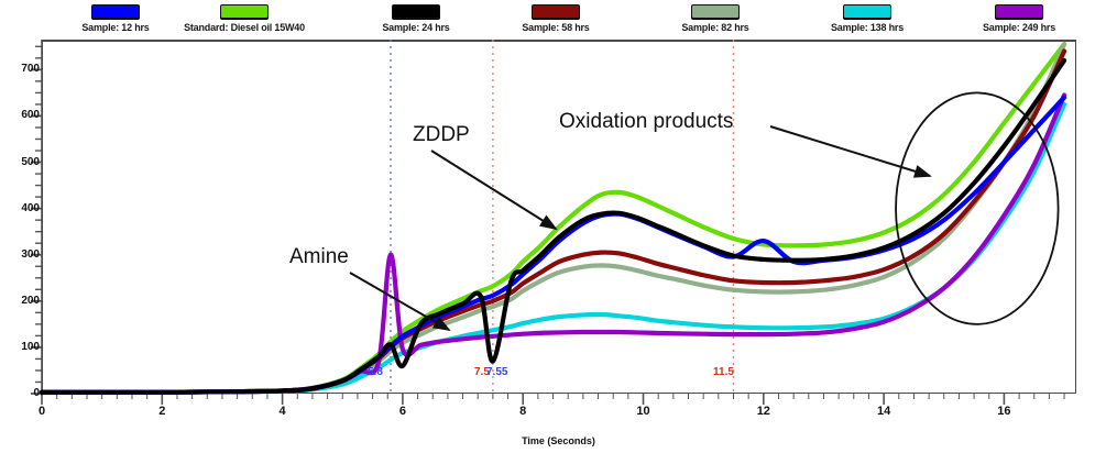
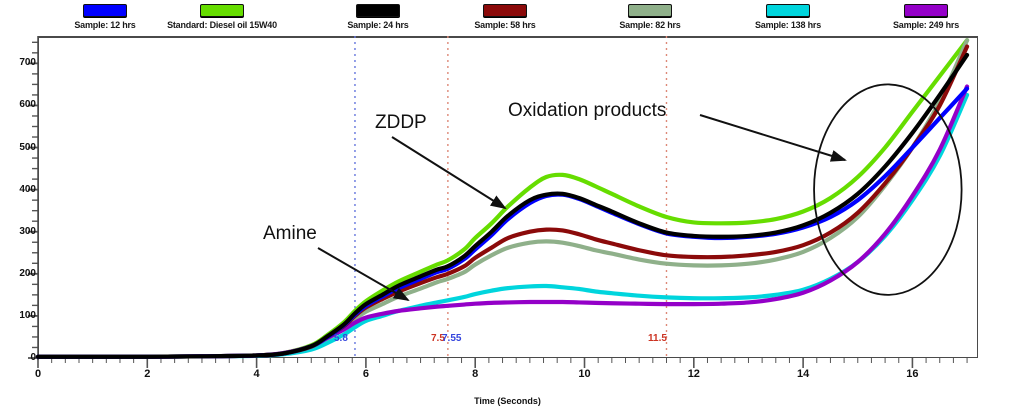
Sample: 249 hrs/5.8: 300 -> 80
Sample: 24 hrs/6: 60 -> 130
Sample: 24 hrs/7.5: 70 -> 220
Sample: 12 hrs/12: 330 -> 290
